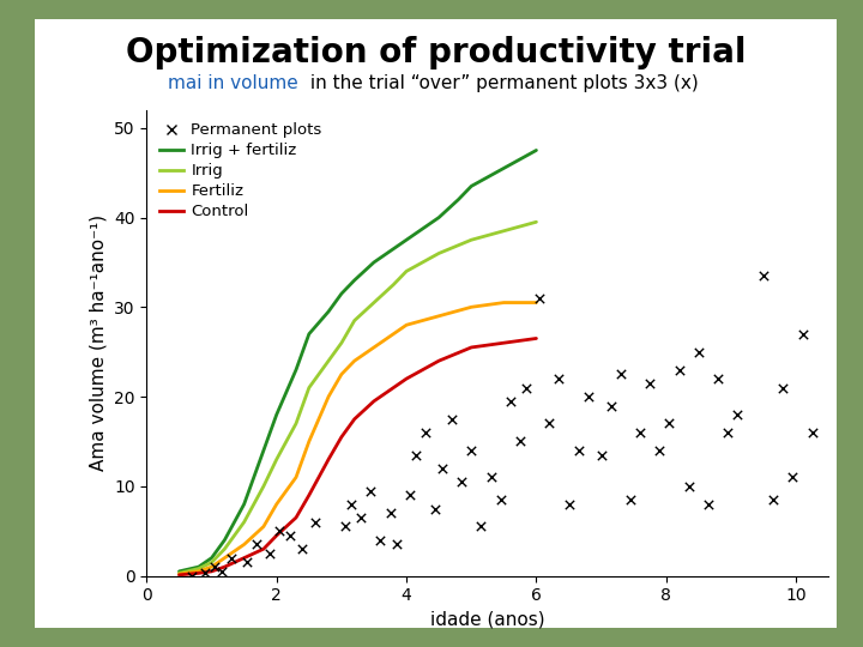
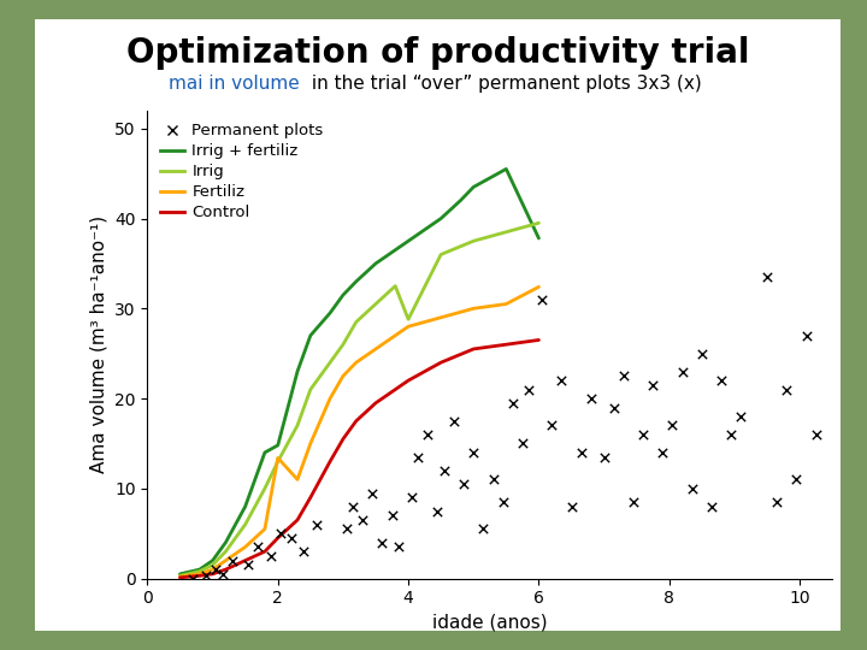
Irrig + fertiliz/2: 18.0 -> 14.8
Fertiliz/2: 8.0 -> 13.4
Irrig/4: 34.0 -> 28.8
Irrig + fertiliz/6: 47.5 -> 37.8
Fertiliz/6: 30.5 -> 32.4
